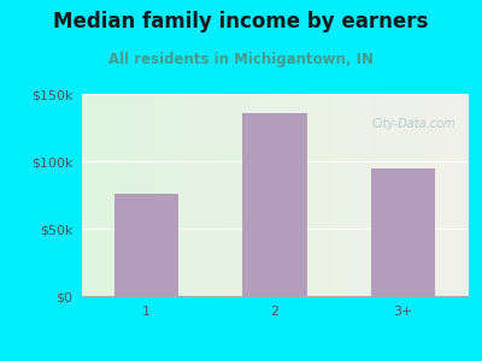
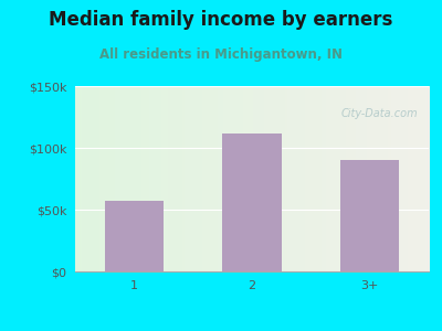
1: $76k -> $57k
2: $136k -> $112k
3+: $95k -> $90k
